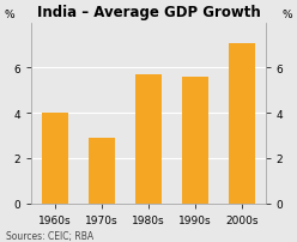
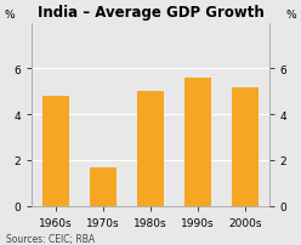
1960s: 4.0 -> 4.8
1970s: 2.9 -> 1.7
1980s: 5.7 -> 5.0
2000s: 7.1 -> 5.2
